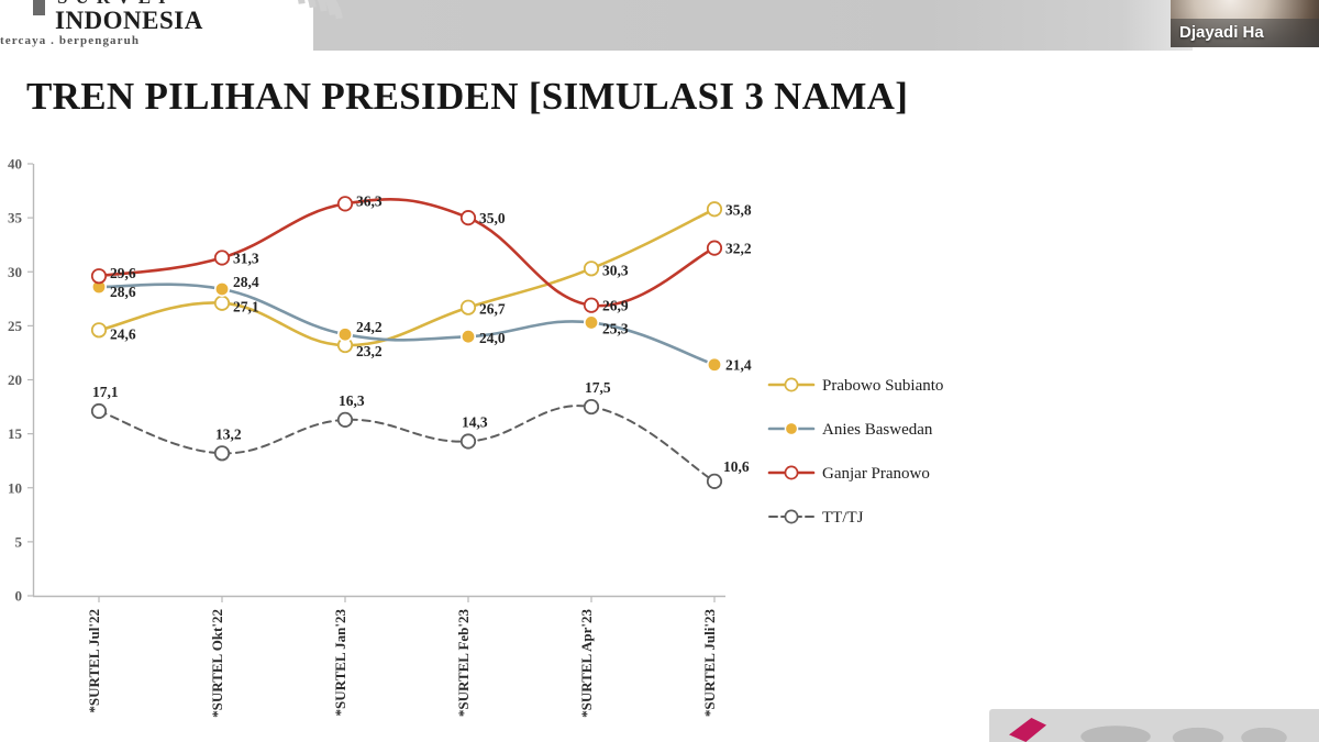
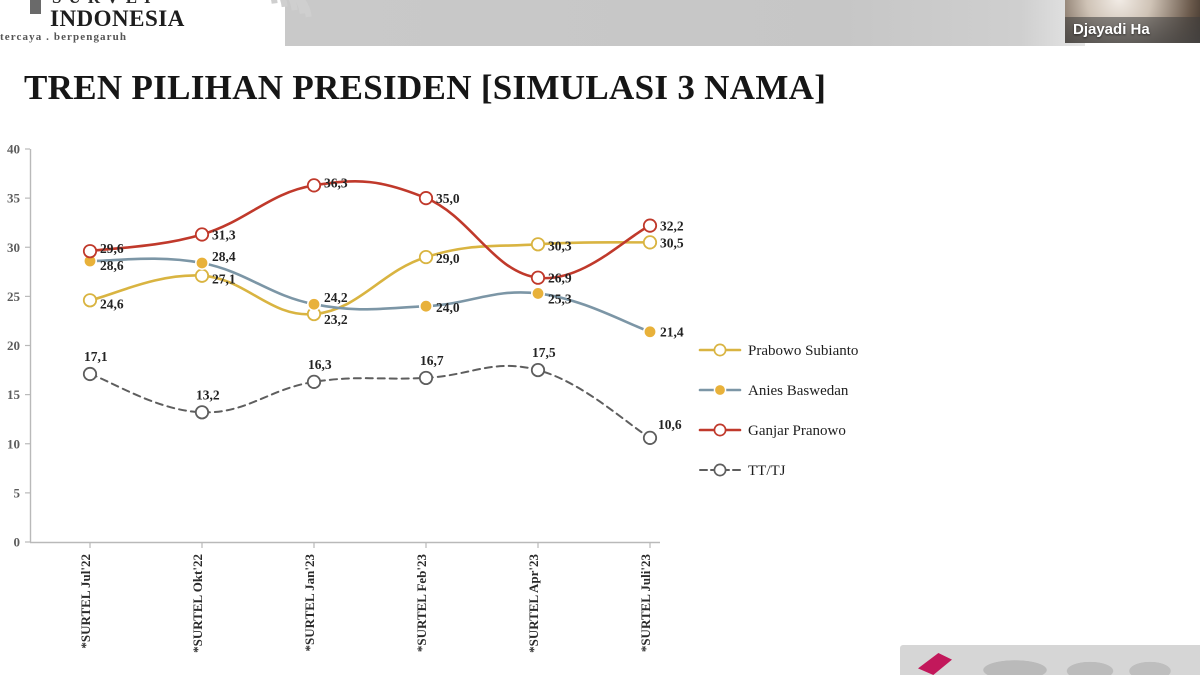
Prabowo Subianto/*SURTEL Feb'23: 26,7 -> 29,0
TT/TJ/*SURTEL Feb'23: 14,3 -> 16,7
Prabowo Subianto/*SURTEL Juli'23: 35,8 -> 30,5
